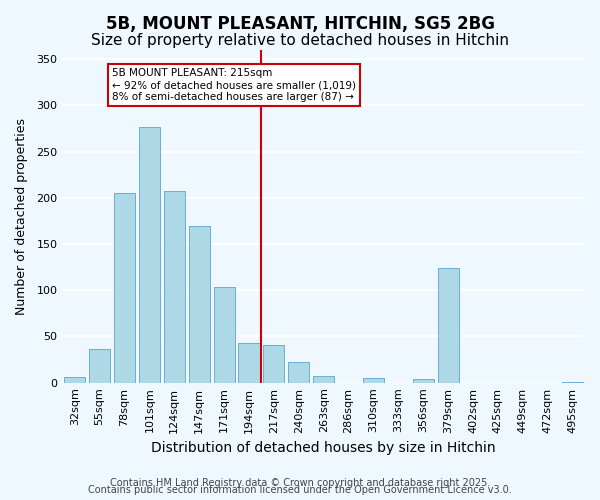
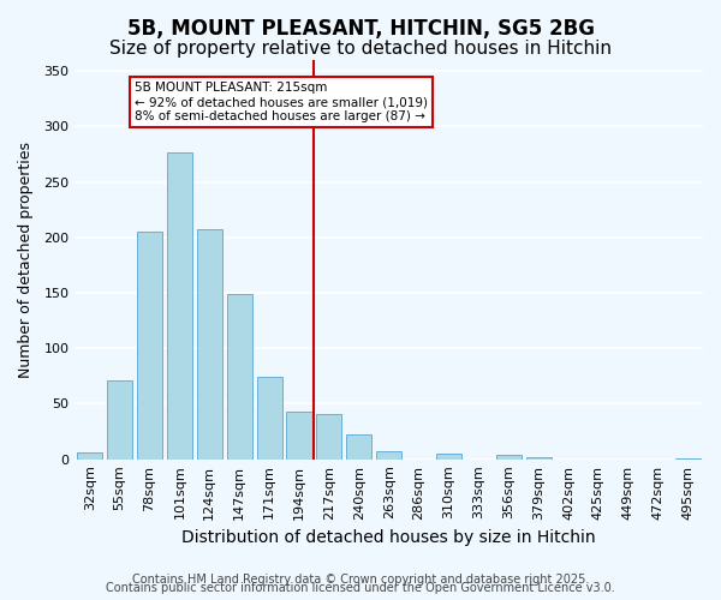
55sqm: 36 -> 71
147sqm: 170 -> 149
171sqm: 104 -> 74
379sqm: 124 -> 2
